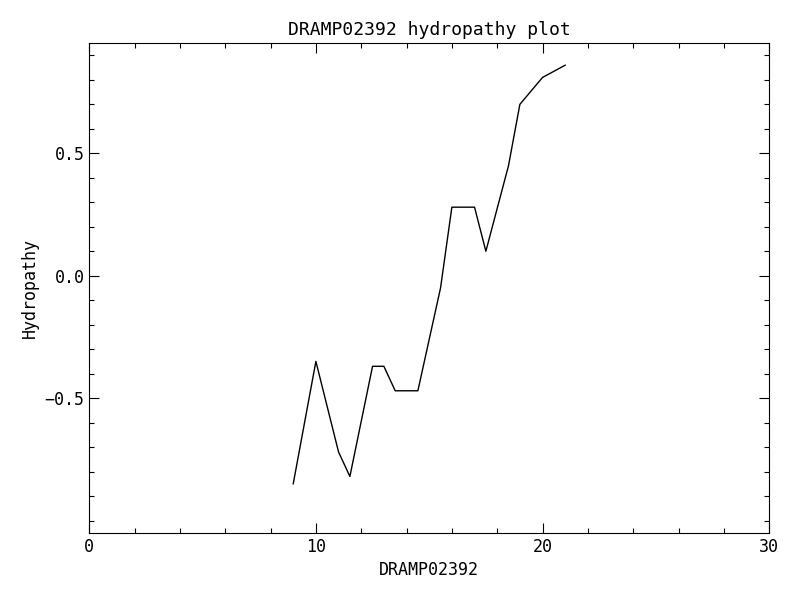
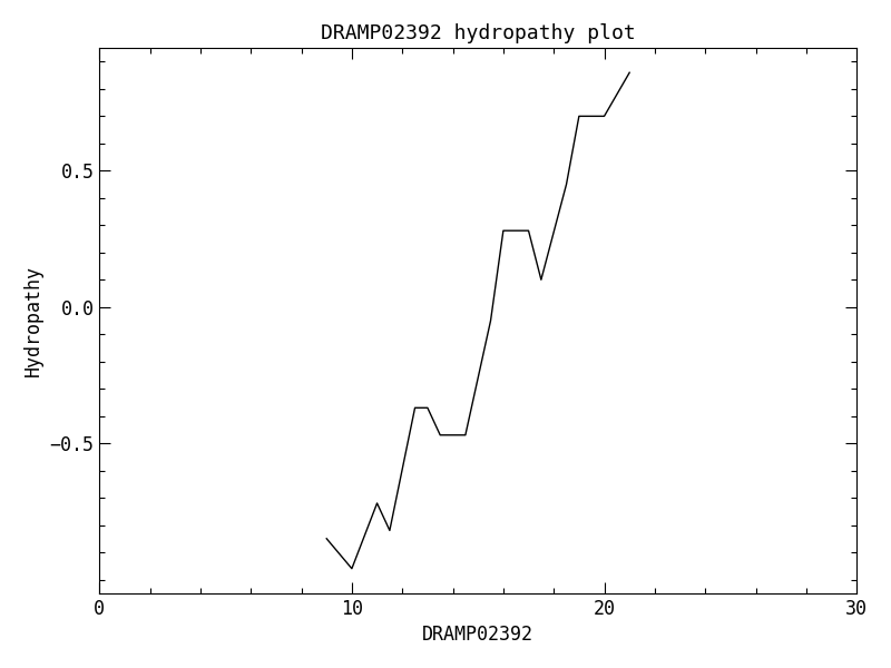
10: -0.35 -> -0.96
20: 0.81 -> 0.70
